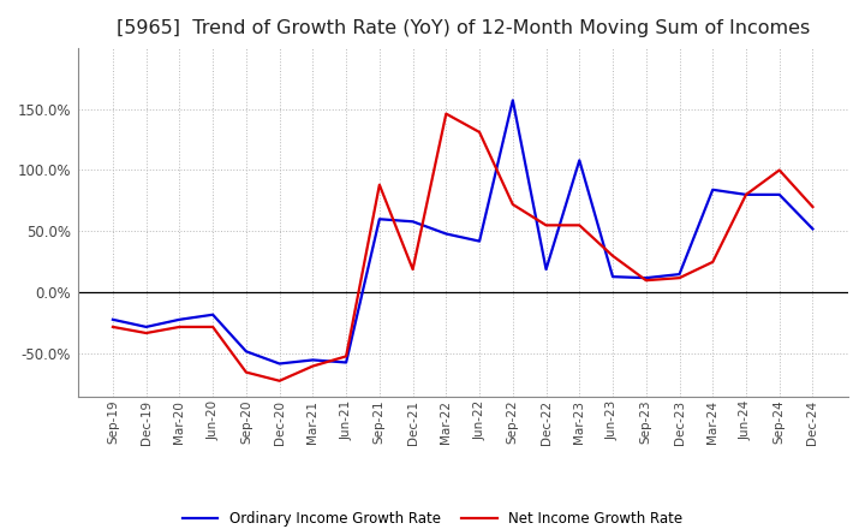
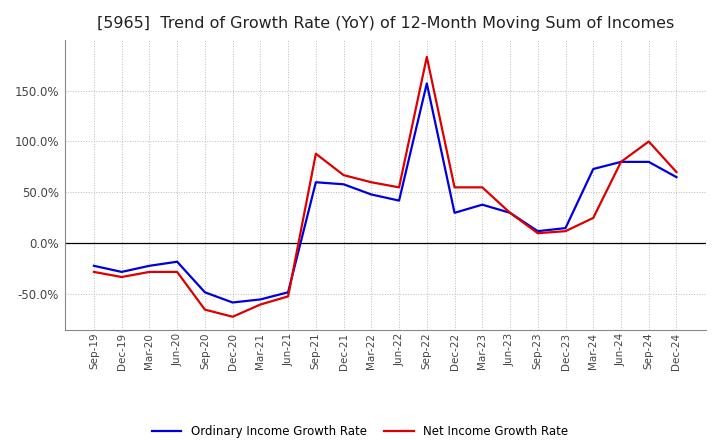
Ordinary Income Growth Rate/Jun-21: -57% -> -48%
Net Income Growth Rate/Dec-21: 19% -> 67%
Net Income Growth Rate/Mar-22: 146% -> 60%
Net Income Growth Rate/Jun-22: 131% -> 55%
Net Income Growth Rate/Sep-22: 72% -> 183%
Ordinary Income Growth Rate/Dec-22: 19% -> 30%
Ordinary Income Growth Rate/Mar-23: 108% -> 38%
Ordinary Income Growth Rate/Jun-23: 13% -> 30%
Ordinary Income Growth Rate/Mar-24: 84% -> 73%
Ordinary Income Growth Rate/Dec-24: 52% -> 65%
